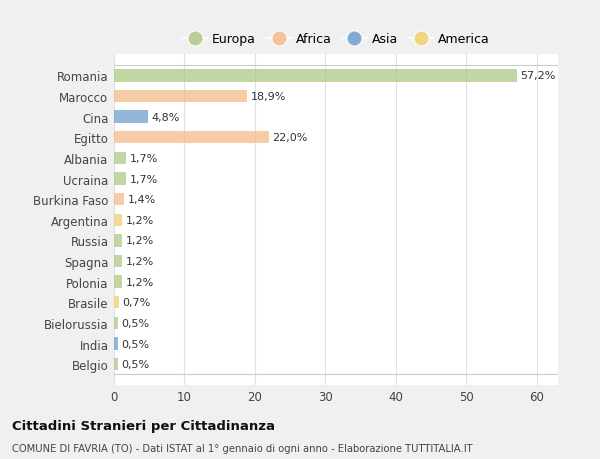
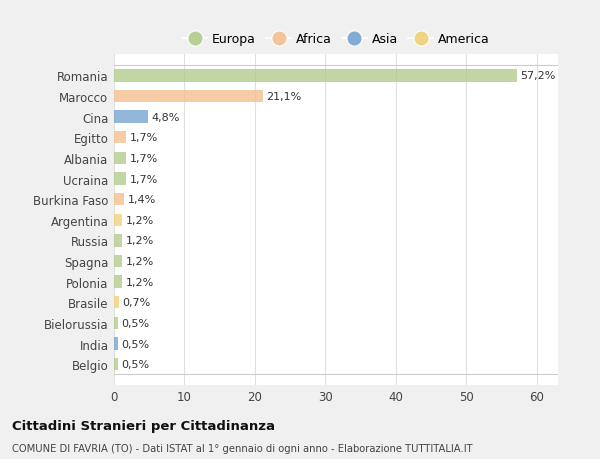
Marocco: 18,9% -> 21,1%
Egitto: 22,0% -> 1,7%
